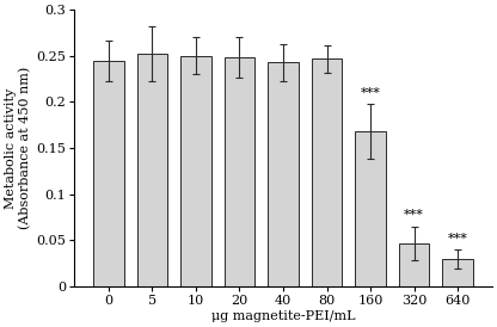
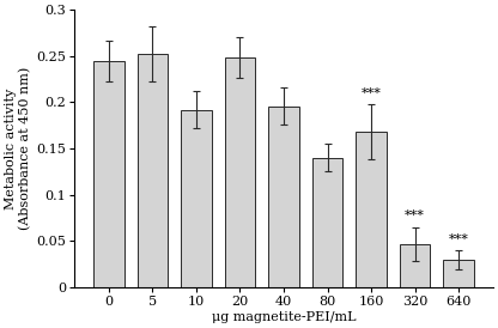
10: 0.250 -> 0.192
40: 0.243 -> 0.196
80: 0.247 -> 0.140
